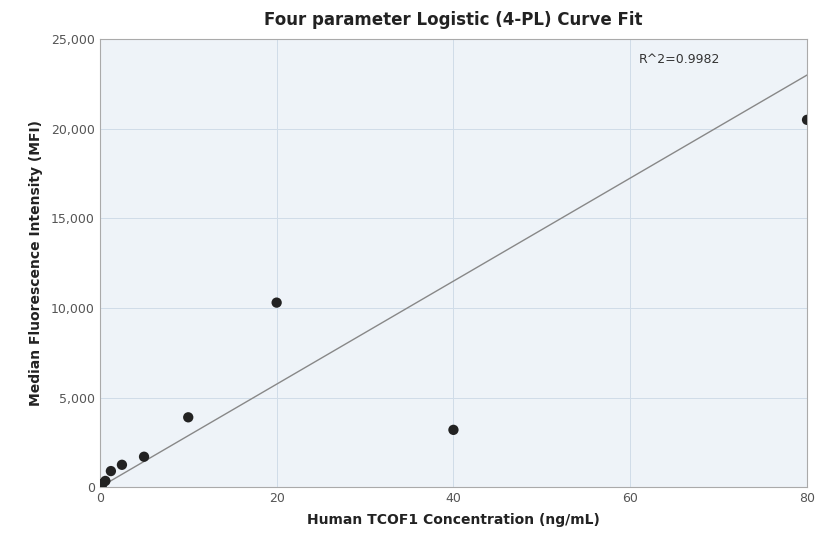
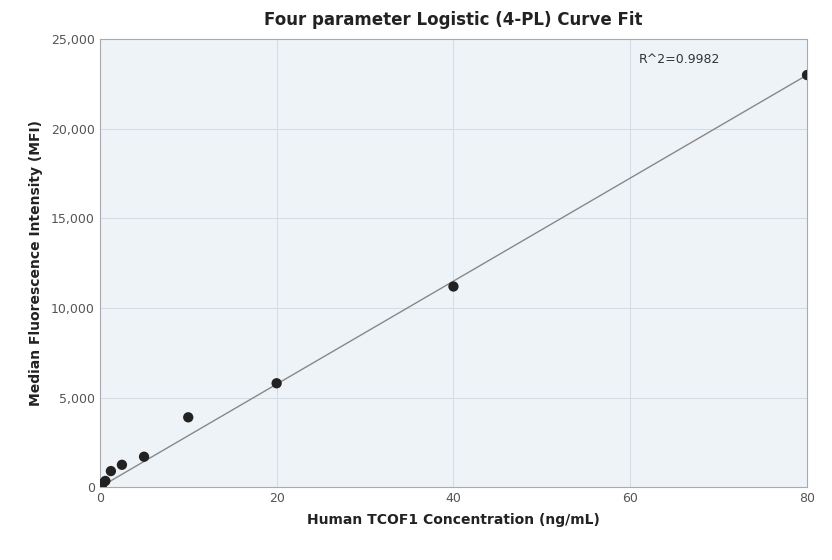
20: 10,300 -> 5,800
40: 3,200 -> 11,200
80: 20,500 -> 23,000
